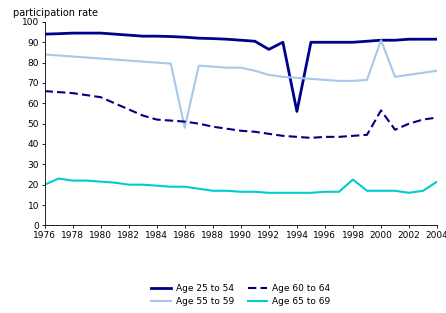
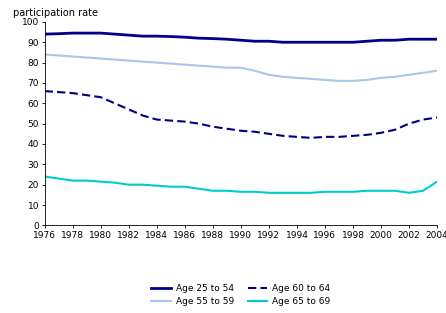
Age 65 to 69/1976: 20.0 -> 24.0
Age 55 to 59/1986: 48.0 -> 79.0
Age 25 to 54/1992: 86.5 -> 90.5
Age 25 to 54/1994: 56.0 -> 90.0
Age 65 to 69/1998: 22.5 -> 16.5
Age 55 to 59/2000: 91.0 -> 72.5
Age 60 to 64/2000: 56.5 -> 45.5
